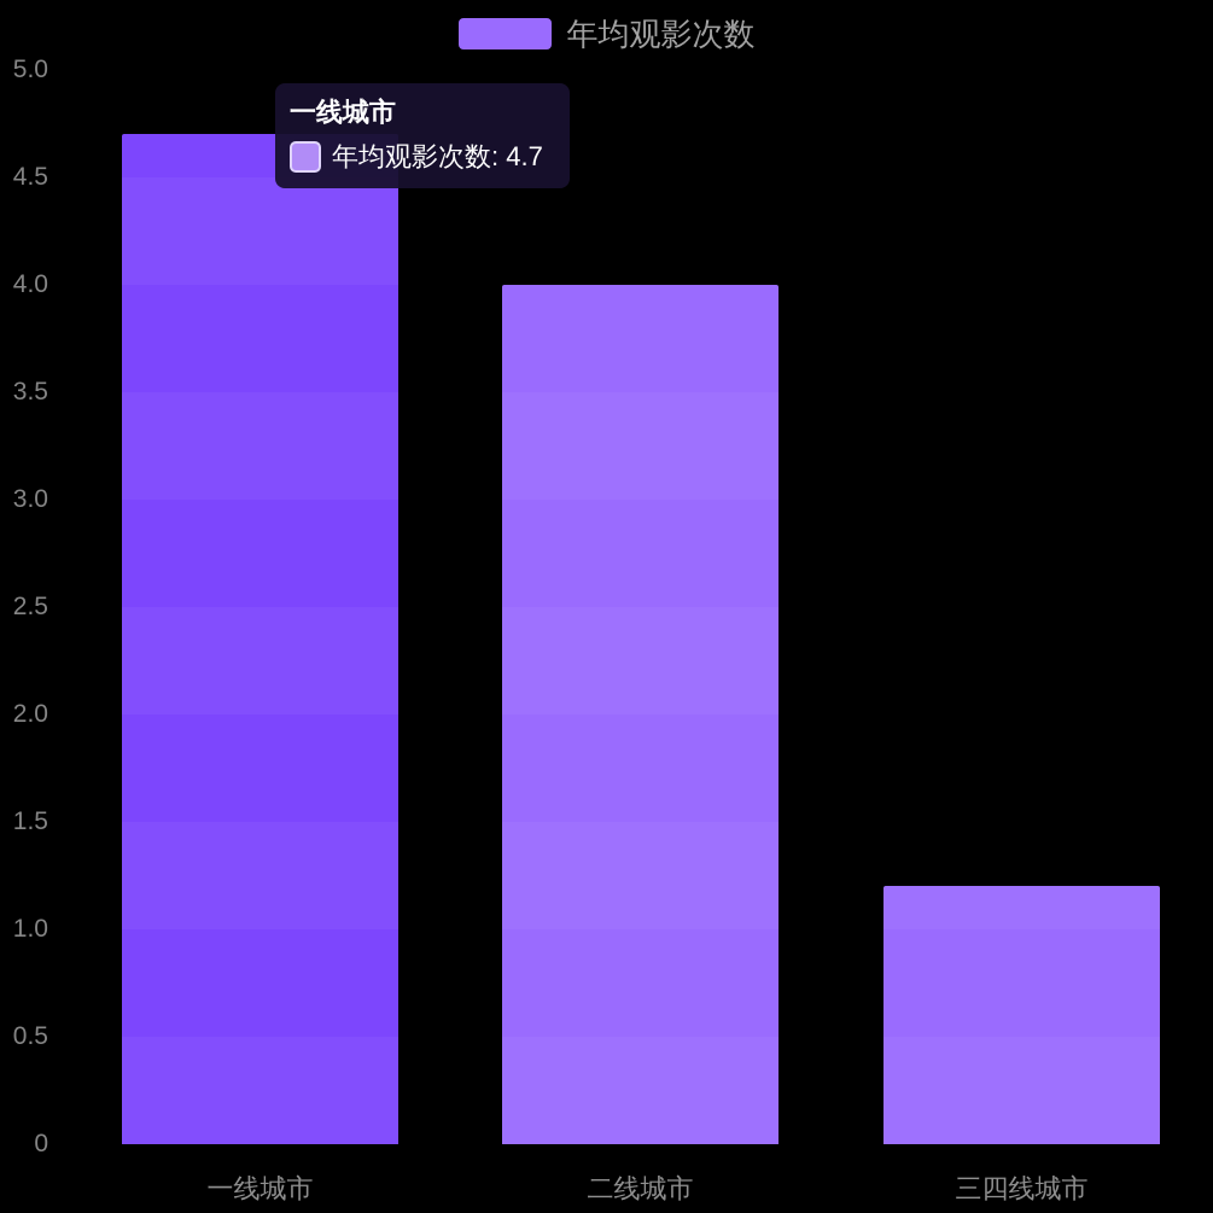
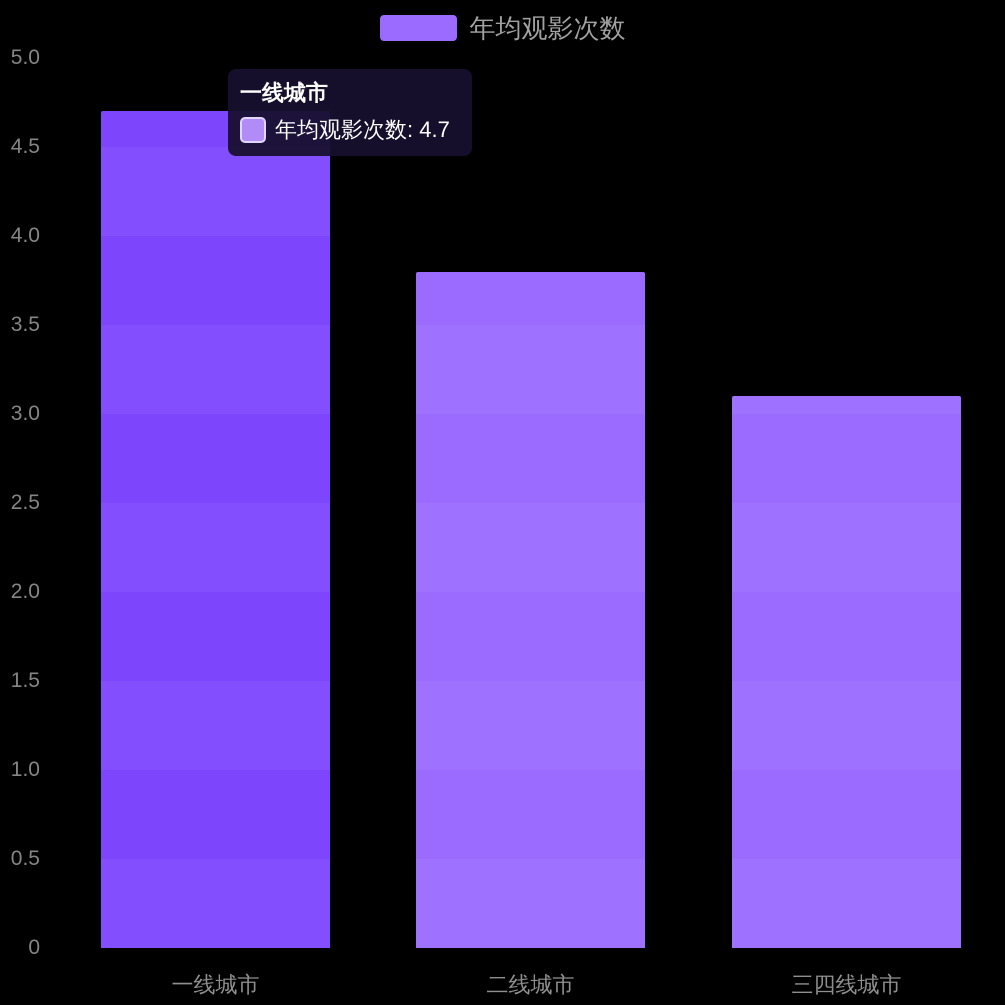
二线城市: 4.0 -> 3.8
三四线城市: 1.2 -> 3.1
